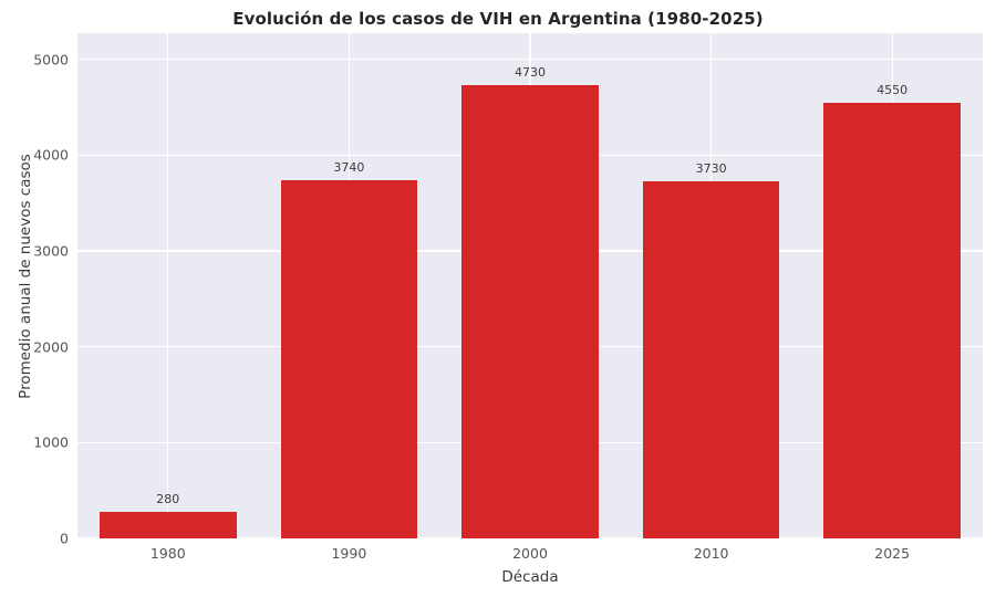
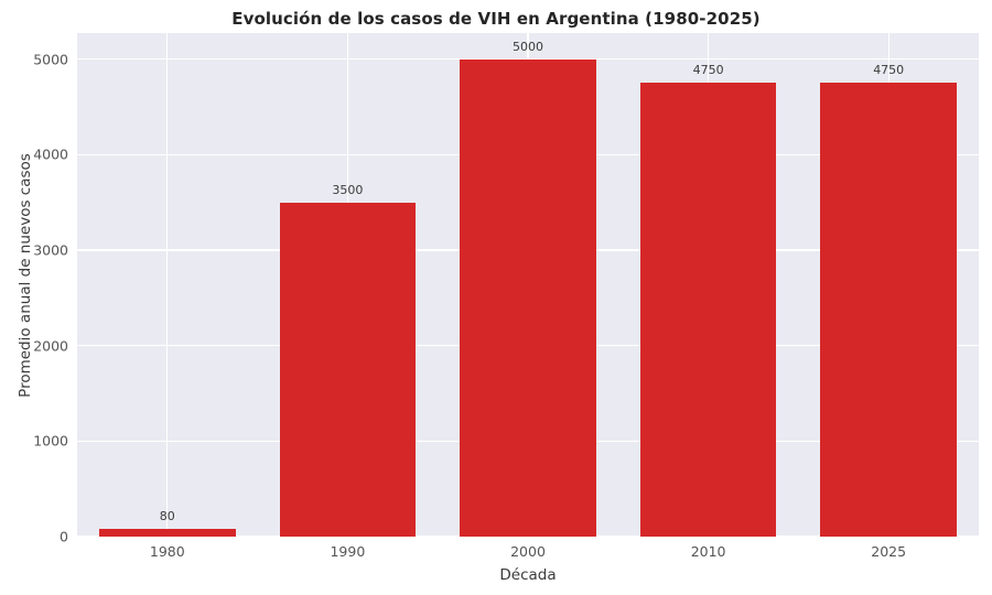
1980: 280 -> 80
1990: 3740 -> 3500
2000: 4730 -> 5000
2010: 3730 -> 4750
2025: 4550 -> 4750
